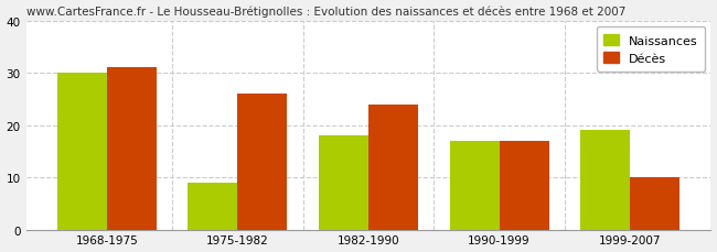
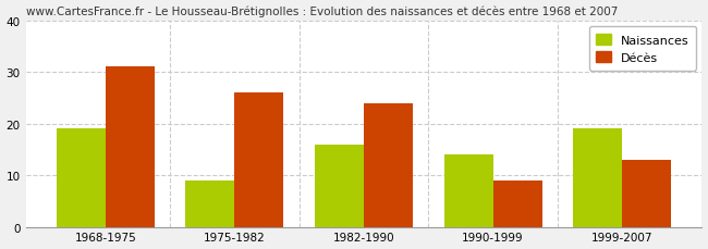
Naissances/1968-1975: 30 -> 19
Naissances/1982-1990: 18 -> 16
Naissances/1990-1999: 17 -> 14
Décès/1990-1999: 17 -> 9
Décès/1999-2007: 10 -> 13
